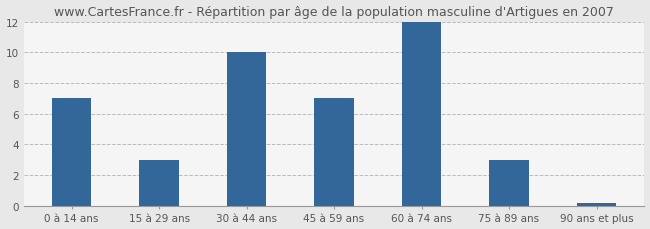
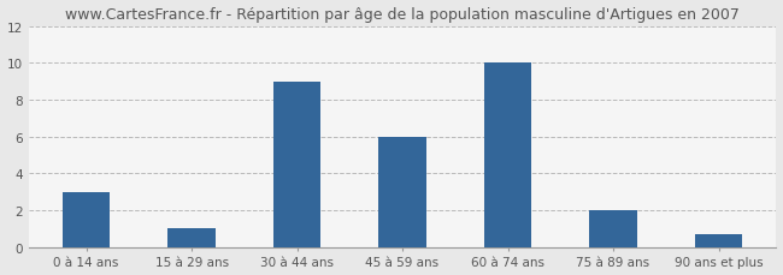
0 à 14 ans: 7.0 -> 3.0
15 à 29 ans: 3.0 -> 1.0
30 à 44 ans: 10.0 -> 9.0
45 à 59 ans: 7.0 -> 6.0
60 à 74 ans: 12.0 -> 10.0
75 à 89 ans: 3.0 -> 2.0
90 ans et plus: 0.2 -> 0.7
